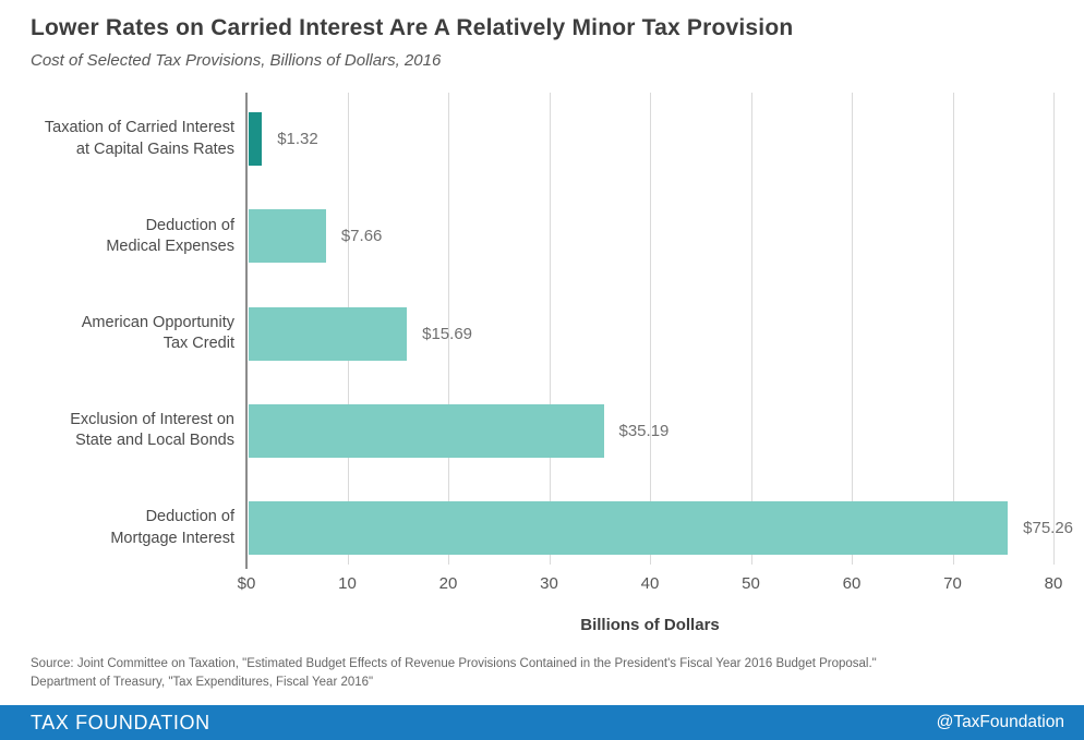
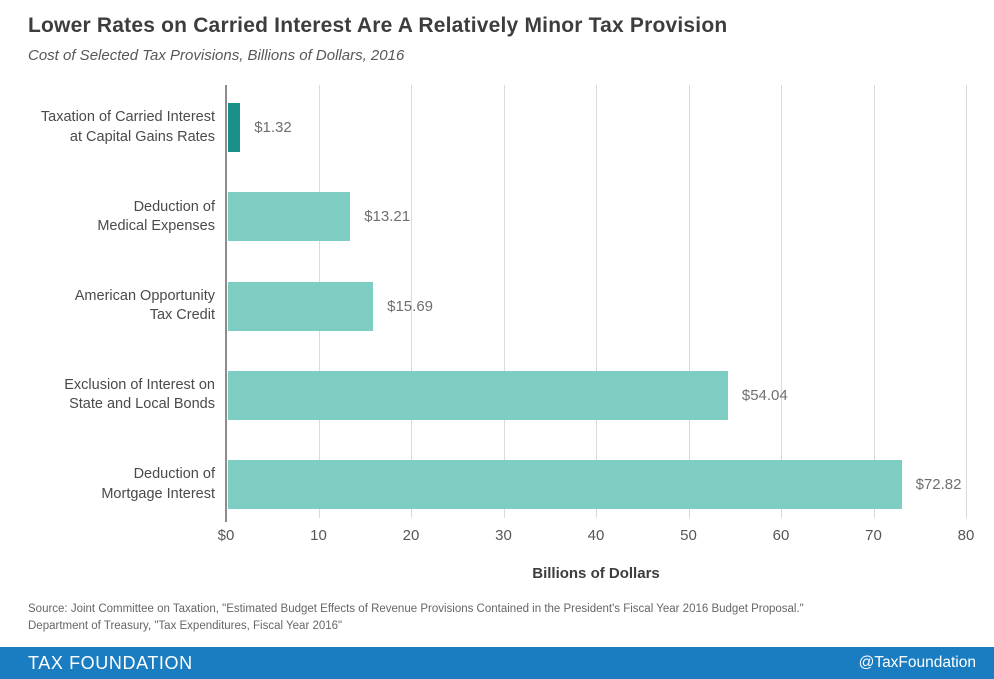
Deduction of Medical Expenses: $7.66 -> $13.21
Exclusion of Interest on State and Local Bonds: $35.19 -> $54.04
Deduction of Mortgage Interest: $75.26 -> $72.82
